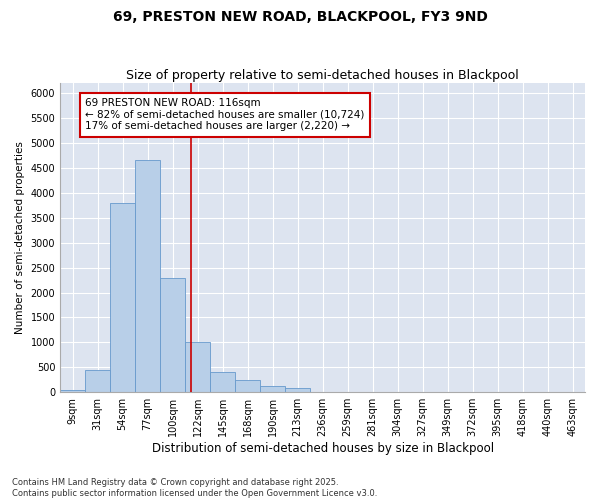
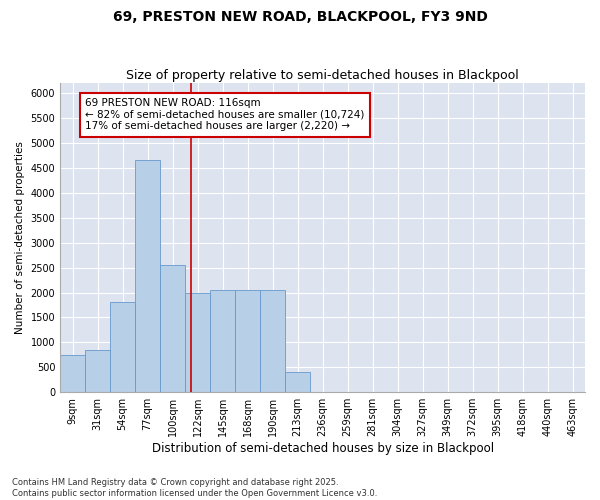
9sqm: 50 -> 750
31sqm: 450 -> 850
54sqm: 3800 -> 1800
100sqm: 2300 -> 2550
122sqm: 1000 -> 2000
145sqm: 400 -> 2050
168sqm: 240 -> 2050
190sqm: 130 -> 2050
213sqm: 80 -> 400
